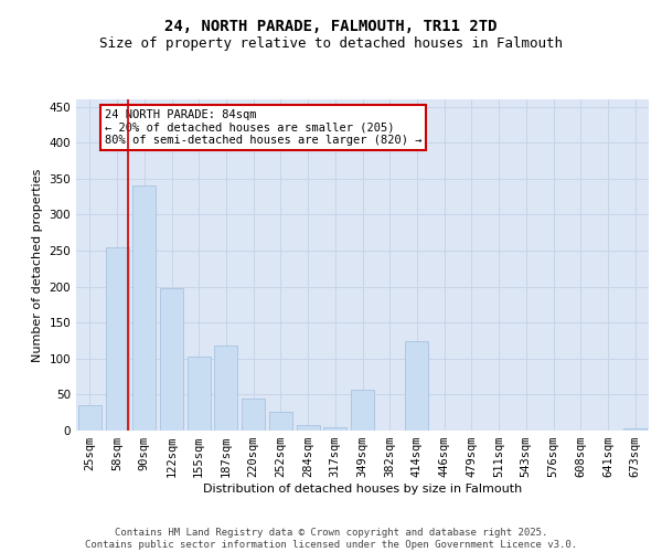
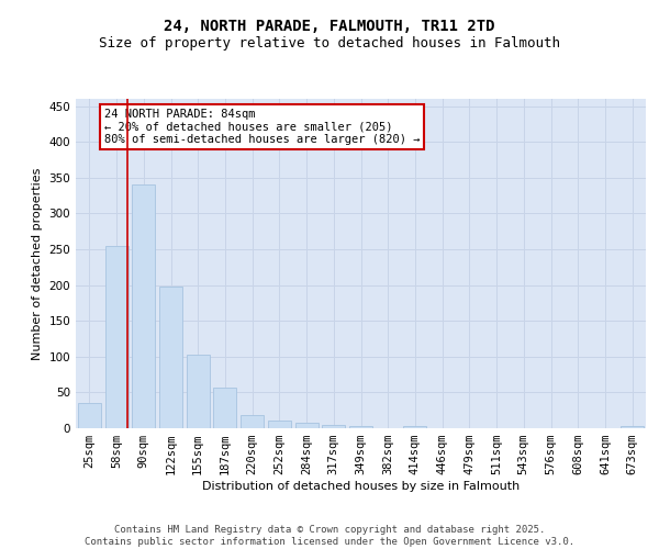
187sqm: 118 -> 57
220sqm: 44 -> 18
252sqm: 26 -> 10
349sqm: 56 -> 3
414sqm: 124 -> 3
